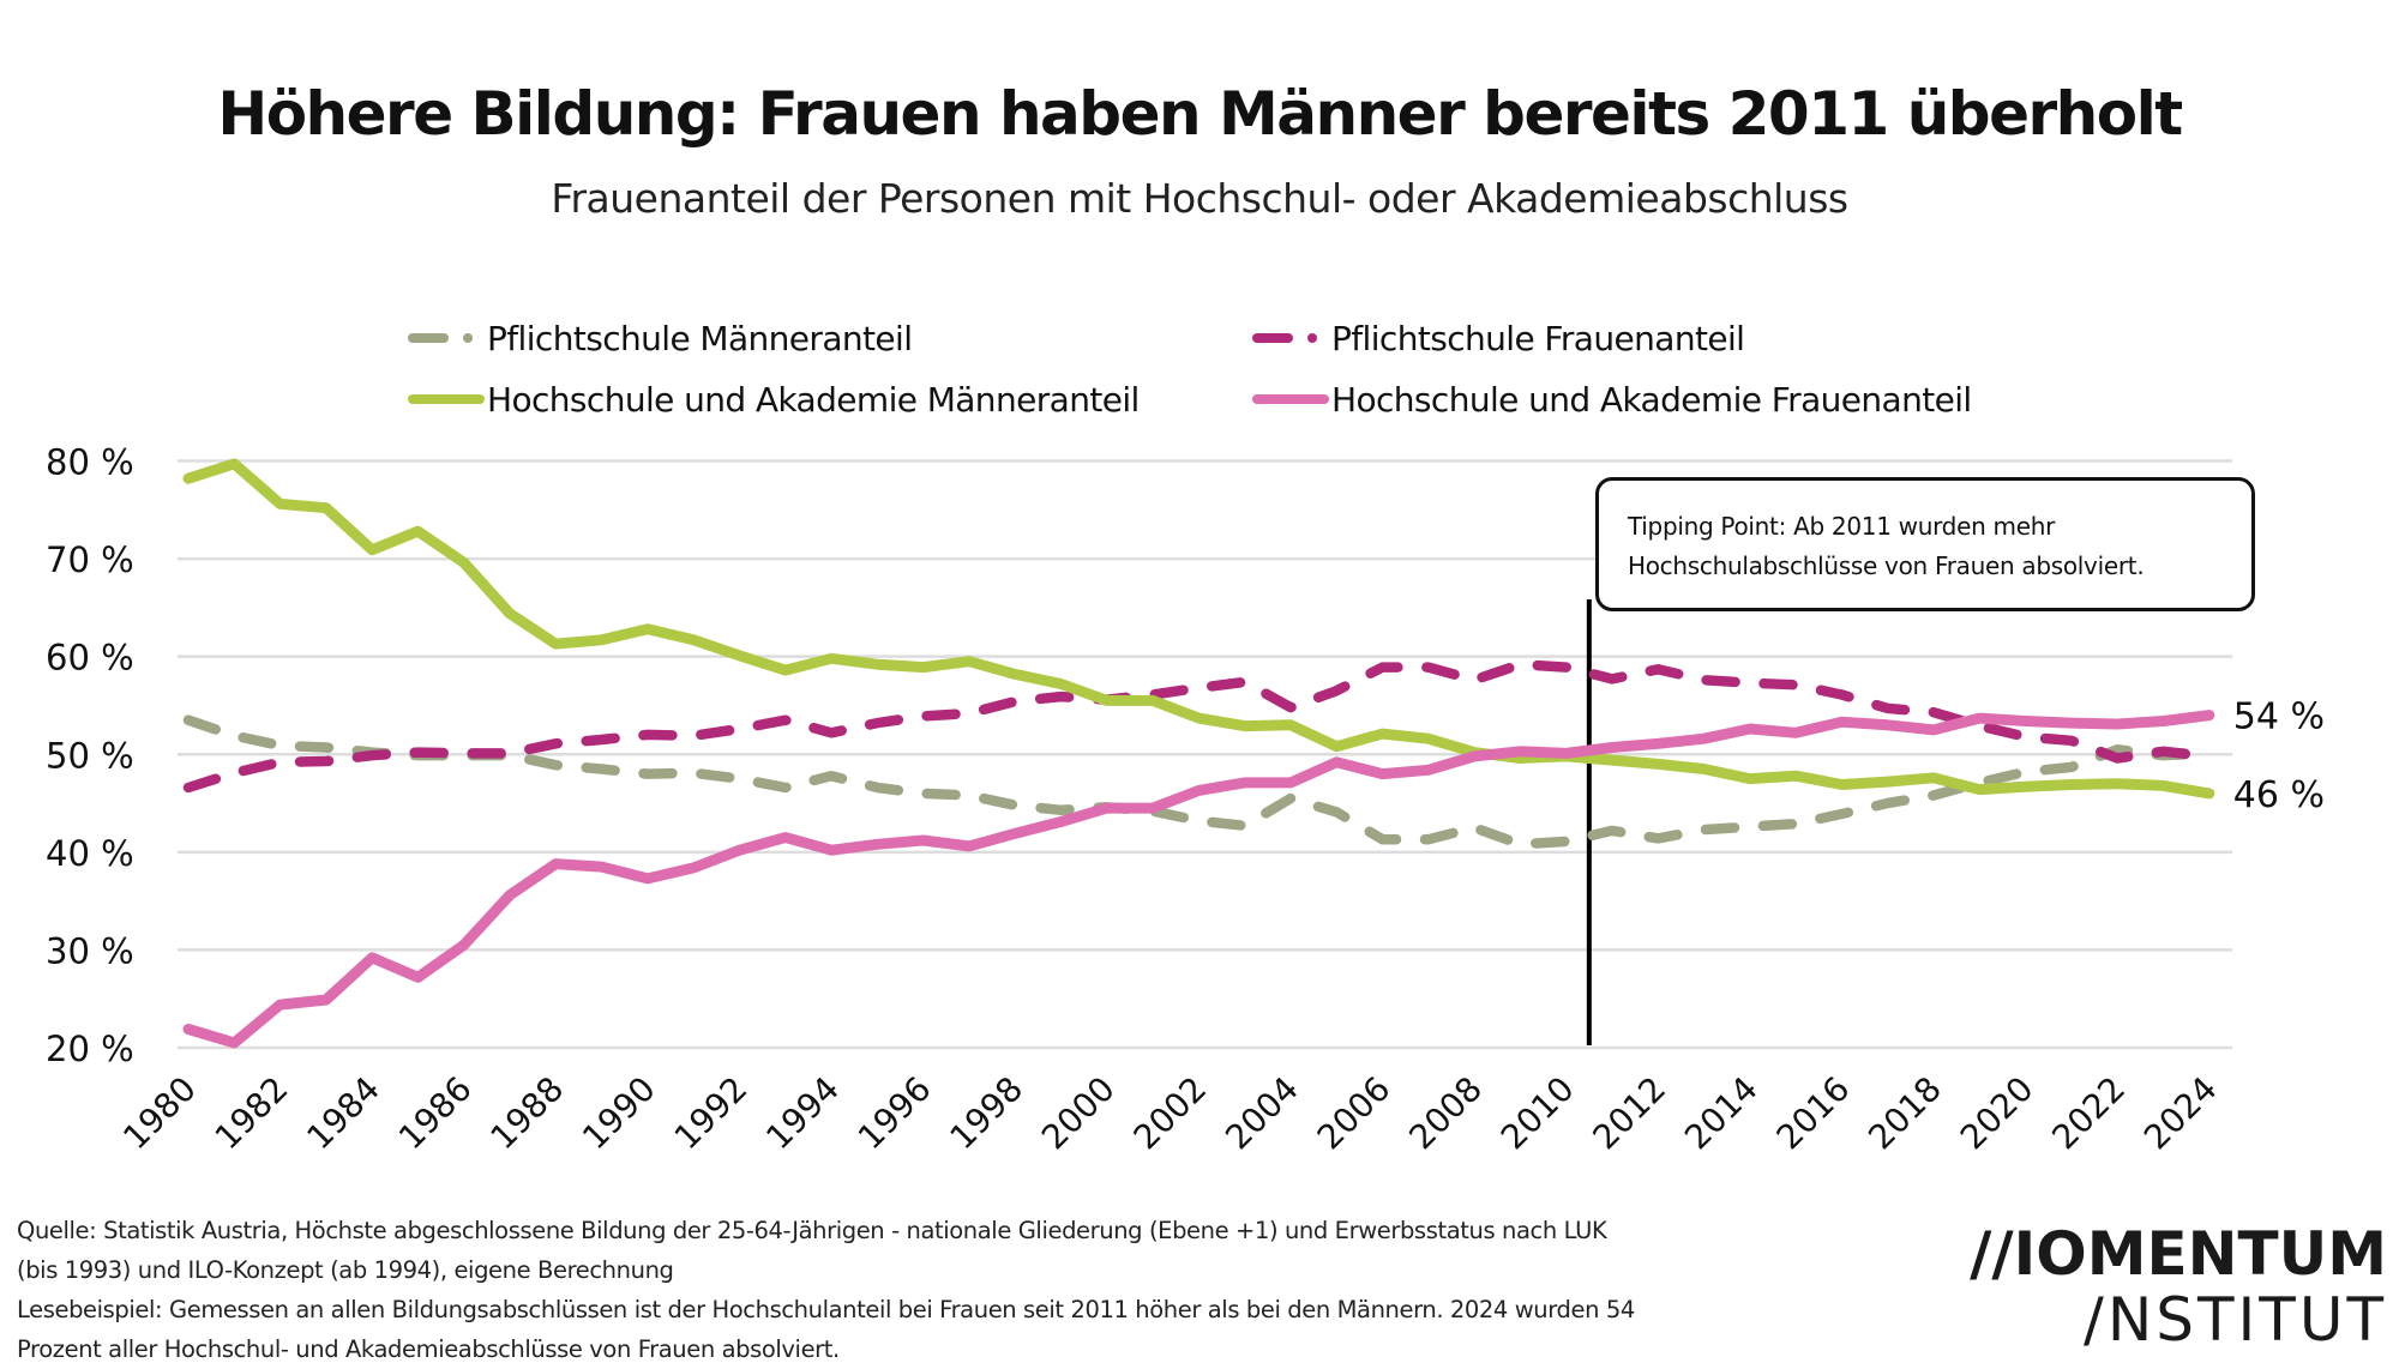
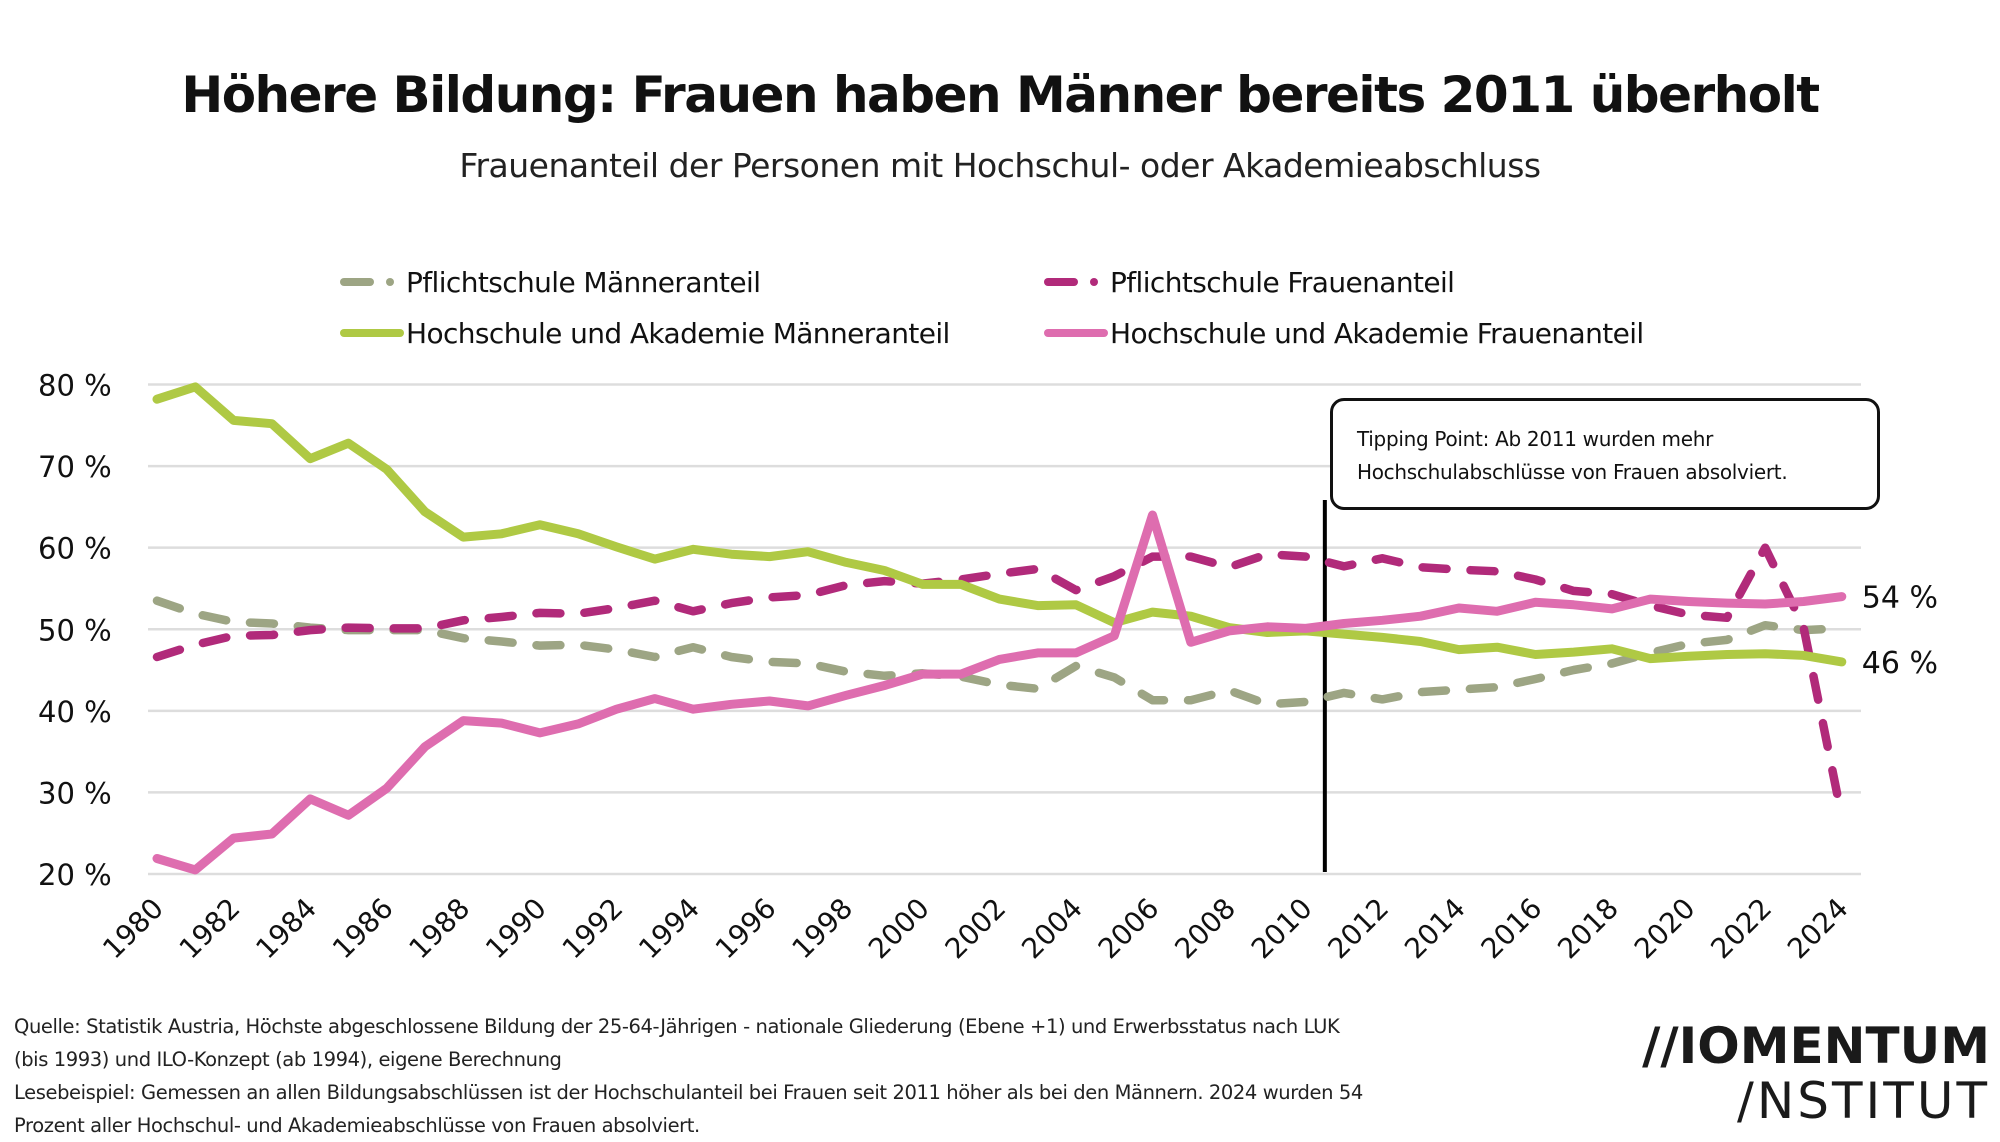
Hochschule und Akademie Frauenanteil/2006: 48% -> 64%
Pflichtschule Frauenanteil/2022: 50% -> 60%
Pflichtschule Frauenanteil/2024: 50% -> 27%
